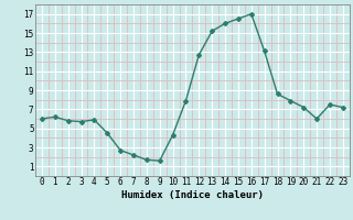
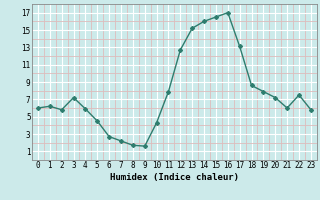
3: 5.7 -> 7.2
23: 7.2 -> 5.8
